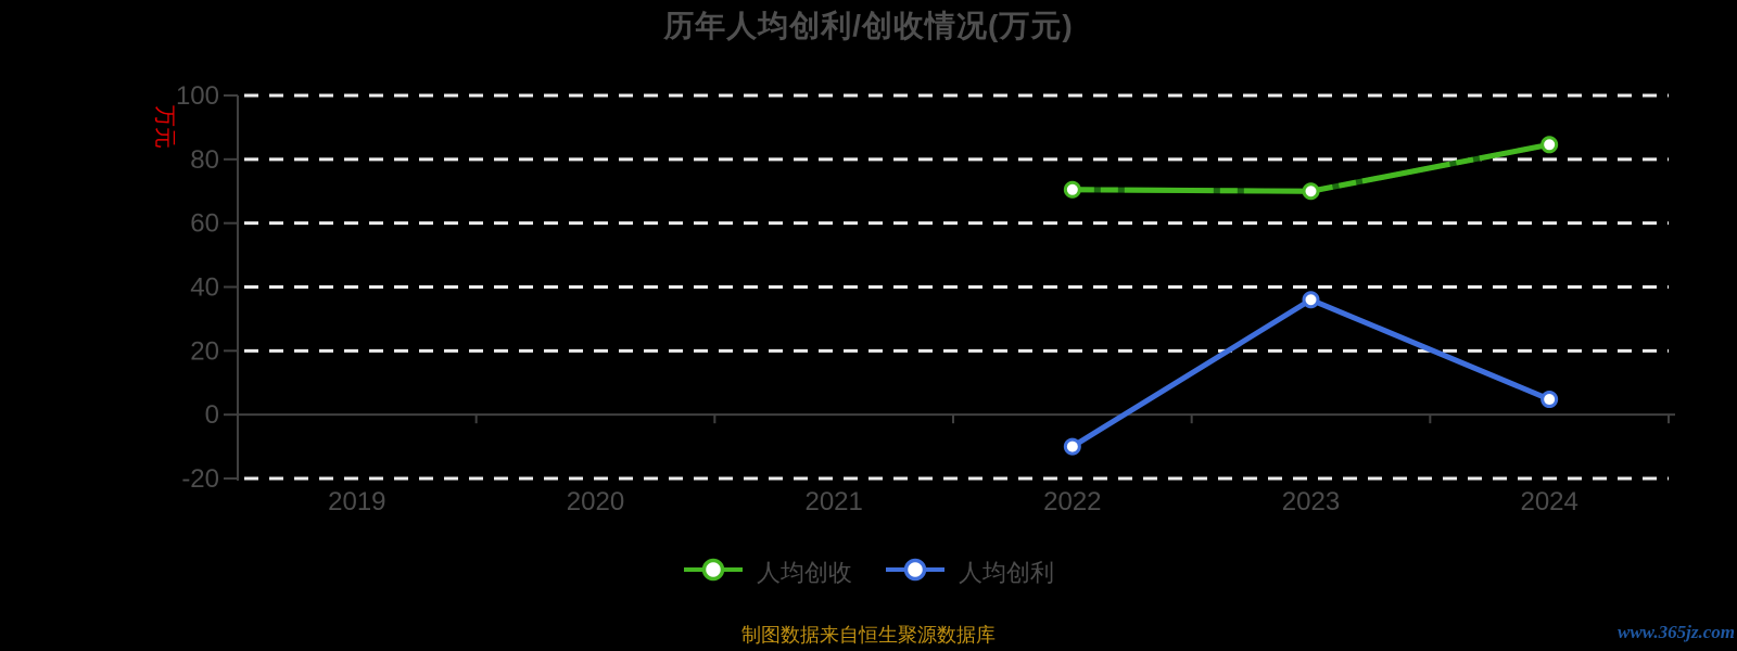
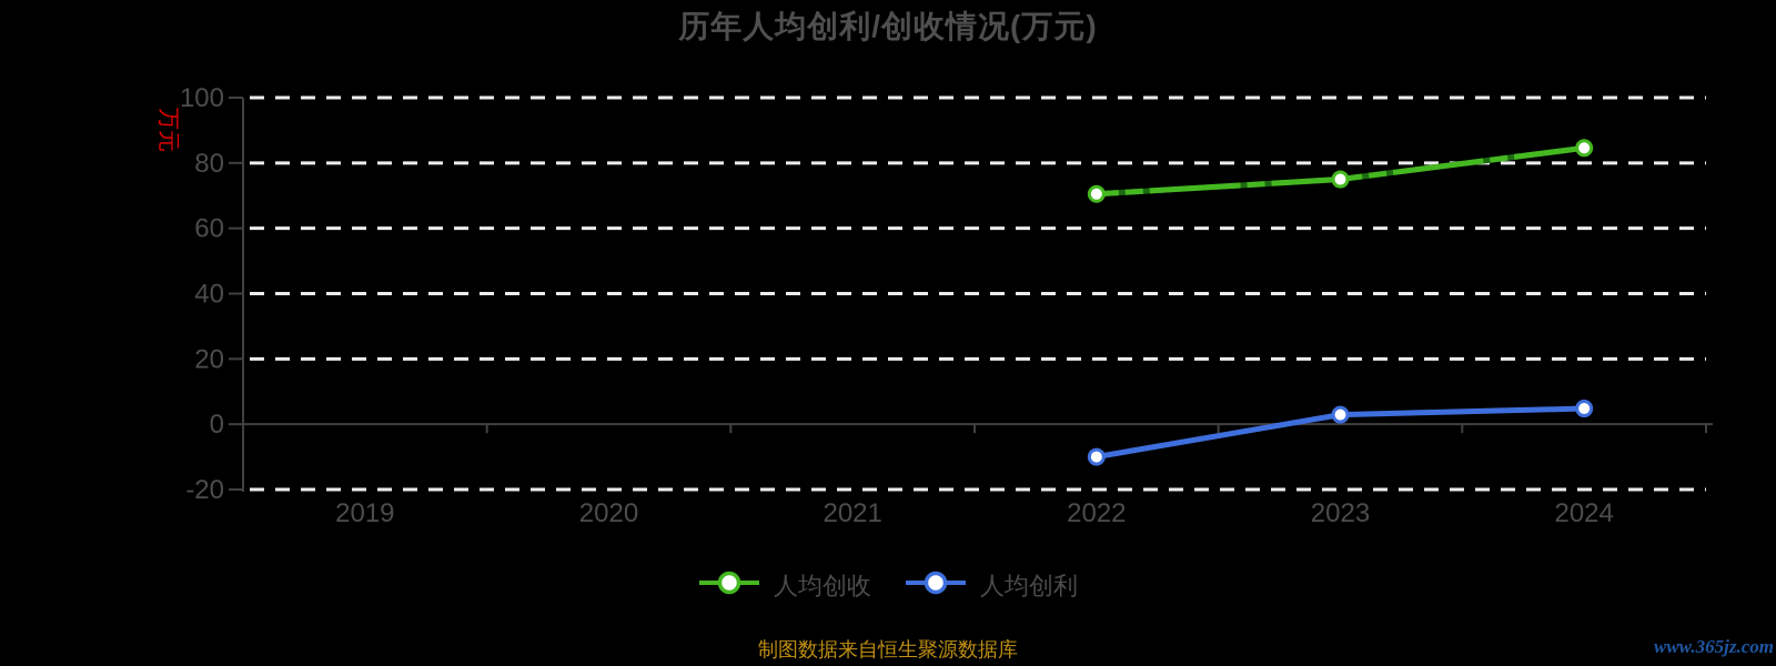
人均创收/2023: 70 -> 75
人均创利/2023: 36 -> 3
